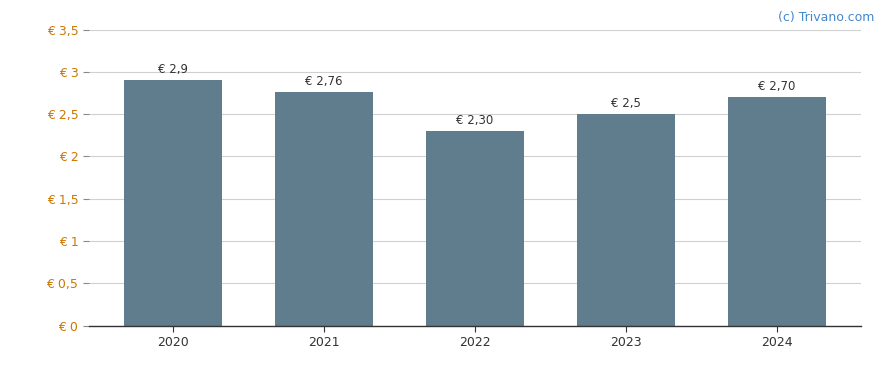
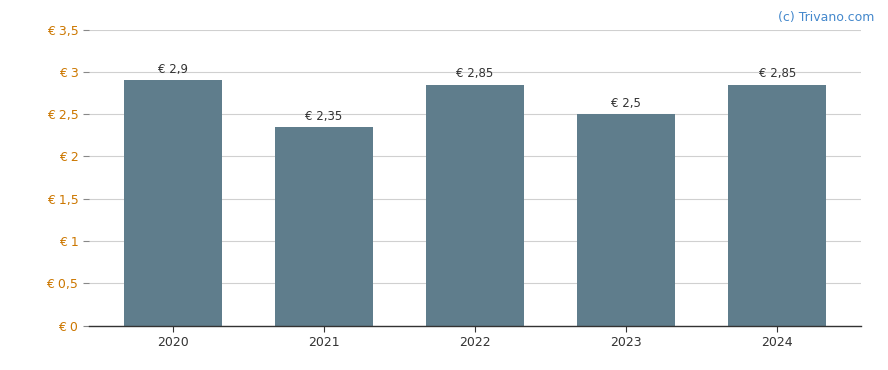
2021: 2,76 -> 2,35
2022: 2,30 -> 2,85
2024: 2,70 -> 2,85
